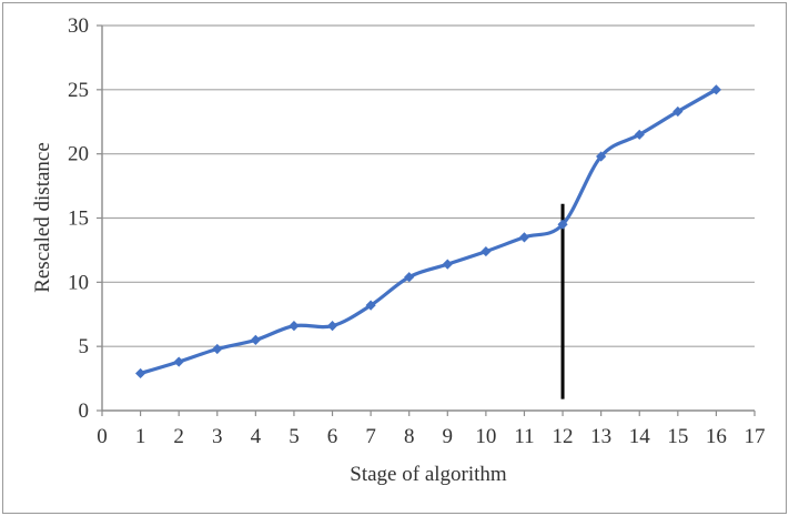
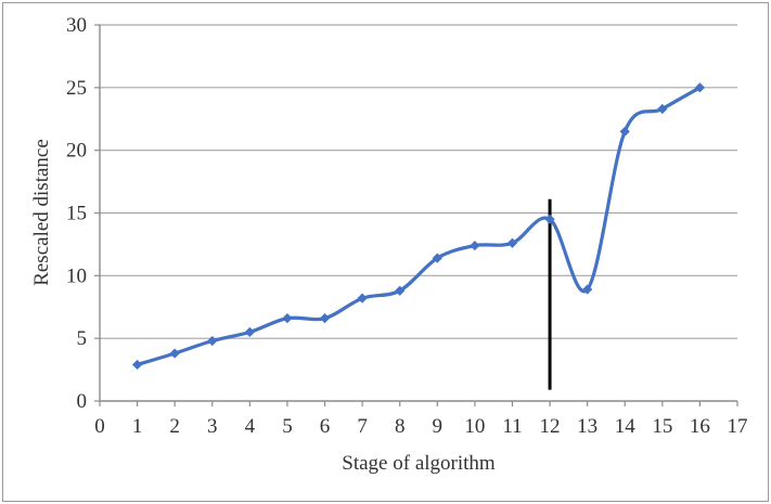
8: 10.4 -> 8.8
11: 13.5 -> 12.6
13: 19.8 -> 8.9
